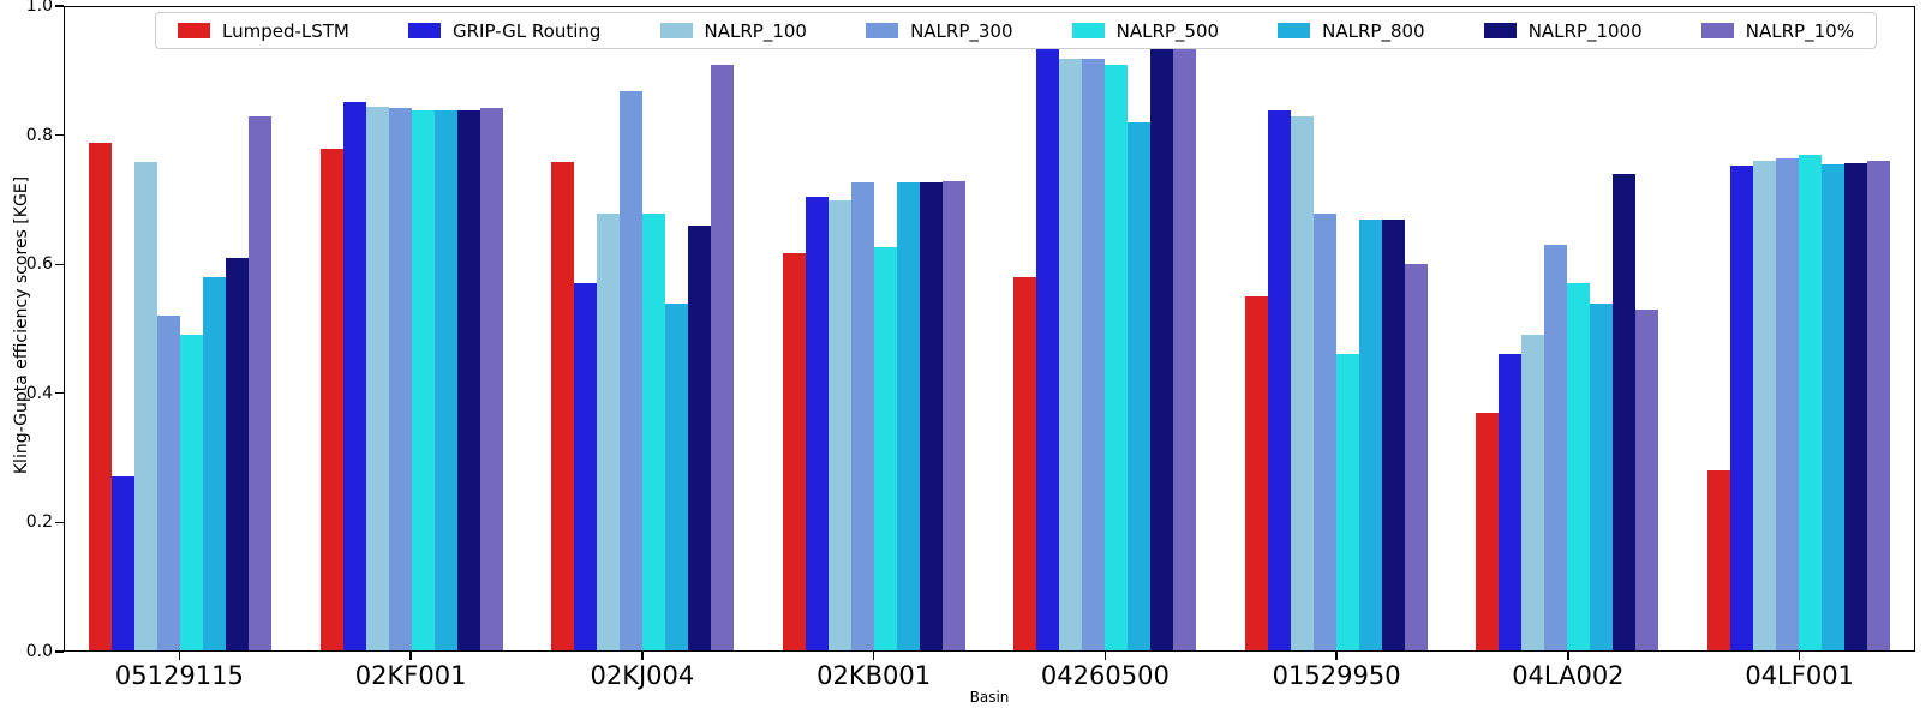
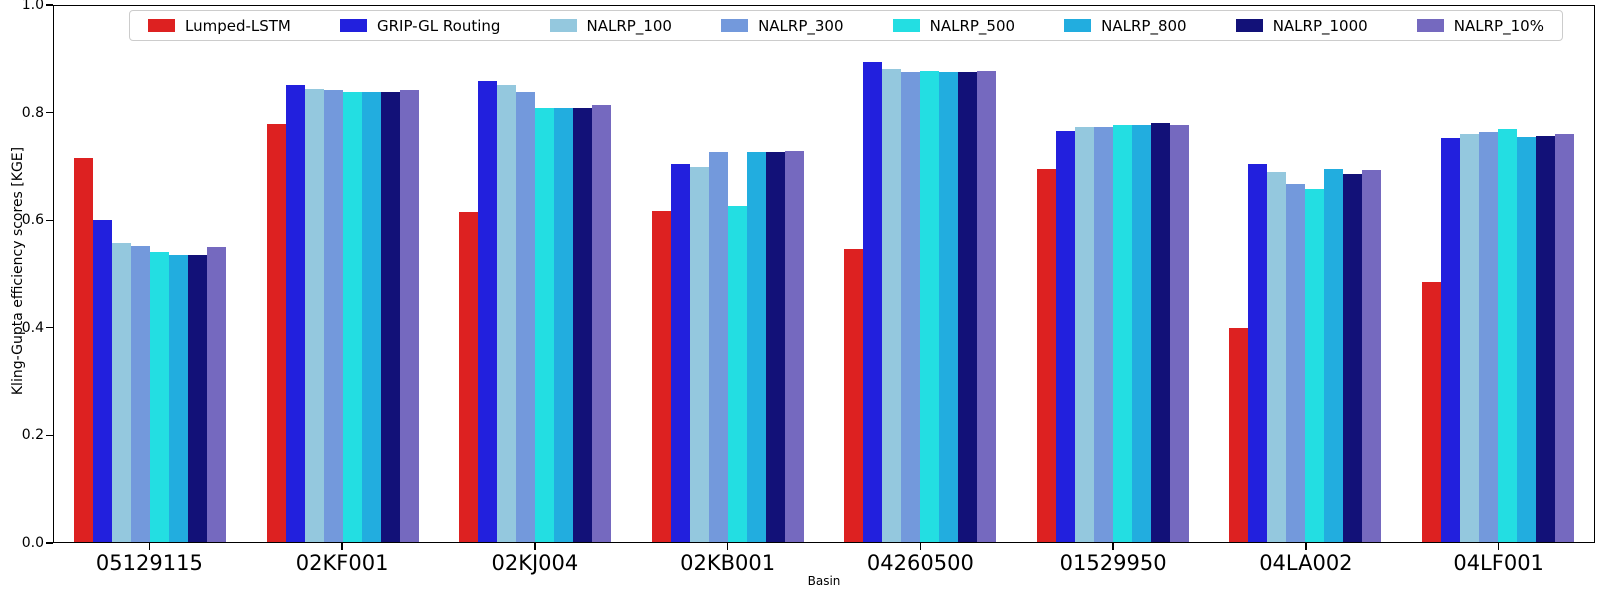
Lumped-LSTM/05129115: 0.79 -> 0.72
GRIP-GL Routing/05129115: 0.27 -> 0.60
NALRP_100/05129115: 0.76 -> 0.56
NALRP_300/05129115: 0.52 -> 0.55
NALRP_500/05129115: 0.49 -> 0.54
NALRP_800/05129115: 0.58 -> 0.54
NALRP_1000/05129115: 0.61 -> 0.54
NALRP_10%/05129115: 0.83 -> 0.55
Lumped-LSTM/02KJ004: 0.76 -> 0.62
GRIP-GL Routing/02KJ004: 0.57 -> 0.86
NALRP_100/02KJ004: 0.68 -> 0.85
NALRP_300/02KJ004: 0.87 -> 0.84
NALRP_500/02KJ004: 0.68 -> 0.81
NALRP_800/02KJ004: 0.54 -> 0.81
NALRP_1000/02KJ004: 0.66 -> 0.81
NALRP_10%/02KJ004: 0.91 -> 0.81
Lumped-LSTM/04260500: 0.58 -> 0.55
GRIP-GL Routing/04260500: 0.94 -> 0.90
NALRP_100/04260500: 0.92 -> 0.88
NALRP_300/04260500: 0.92 -> 0.88
NALRP_500/04260500: 0.91 -> 0.88
NALRP_800/04260500: 0.82 -> 0.88
NALRP_1000/04260500: 0.95 -> 0.88
NALRP_10%/04260500: 0.95 -> 0.88
Lumped-LSTM/01529950: 0.55 -> 0.70
GRIP-GL Routing/01529950: 0.84 -> 0.77
NALRP_100/01529950: 0.83 -> 0.77
NALRP_300/01529950: 0.68 -> 0.77
NALRP_500/01529950: 0.46 -> 0.78
NALRP_800/01529950: 0.67 -> 0.78
NALRP_1000/01529950: 0.67 -> 0.78
NALRP_10%/01529950: 0.60 -> 0.78
Lumped-LSTM/04LA002: 0.37 -> 0.40
GRIP-GL Routing/04LA002: 0.46 -> 0.70
NALRP_100/04LA002: 0.49 -> 0.69
NALRP_300/04LA002: 0.63 -> 0.67
NALRP_500/04LA002: 0.57 -> 0.66
NALRP_800/04LA002: 0.54 -> 0.69
NALRP_1000/04LA002: 0.74 -> 0.69
NALRP_10%/04LA002: 0.53 -> 0.69
Lumped-LSTM/04LF001: 0.28 -> 0.49
